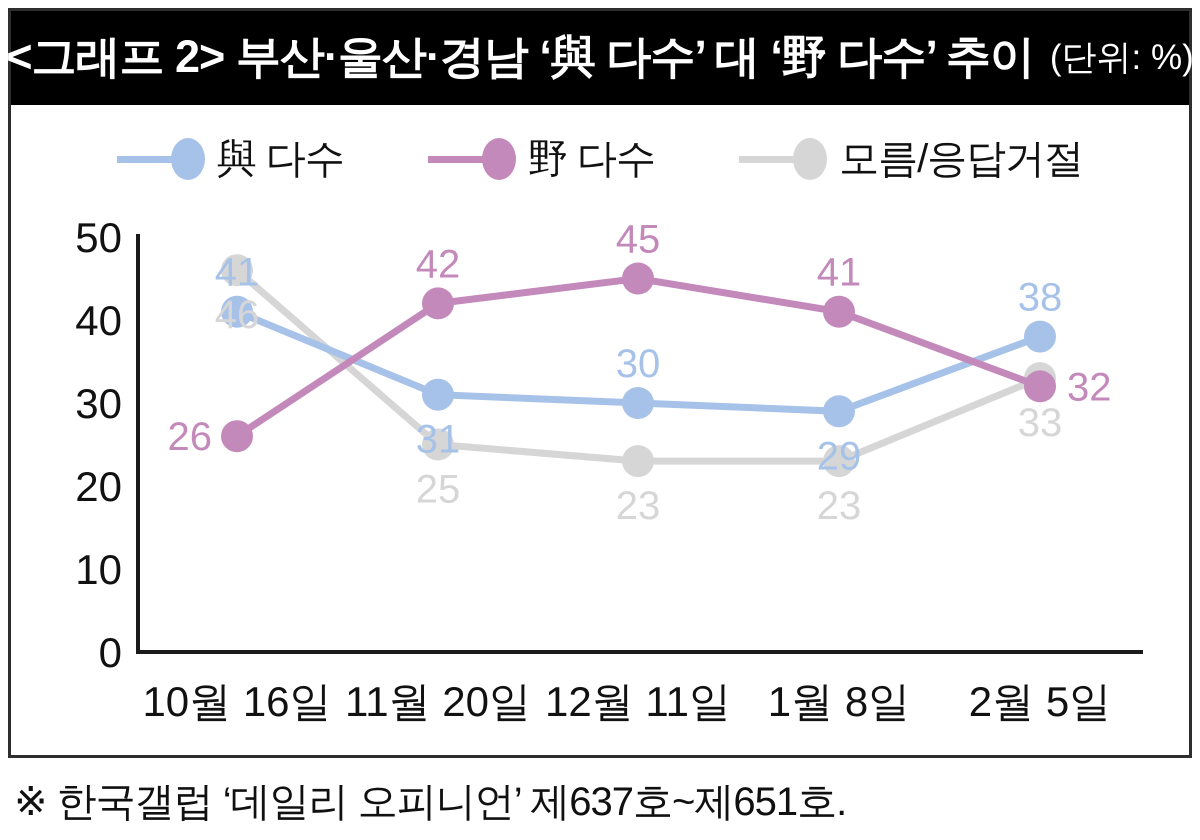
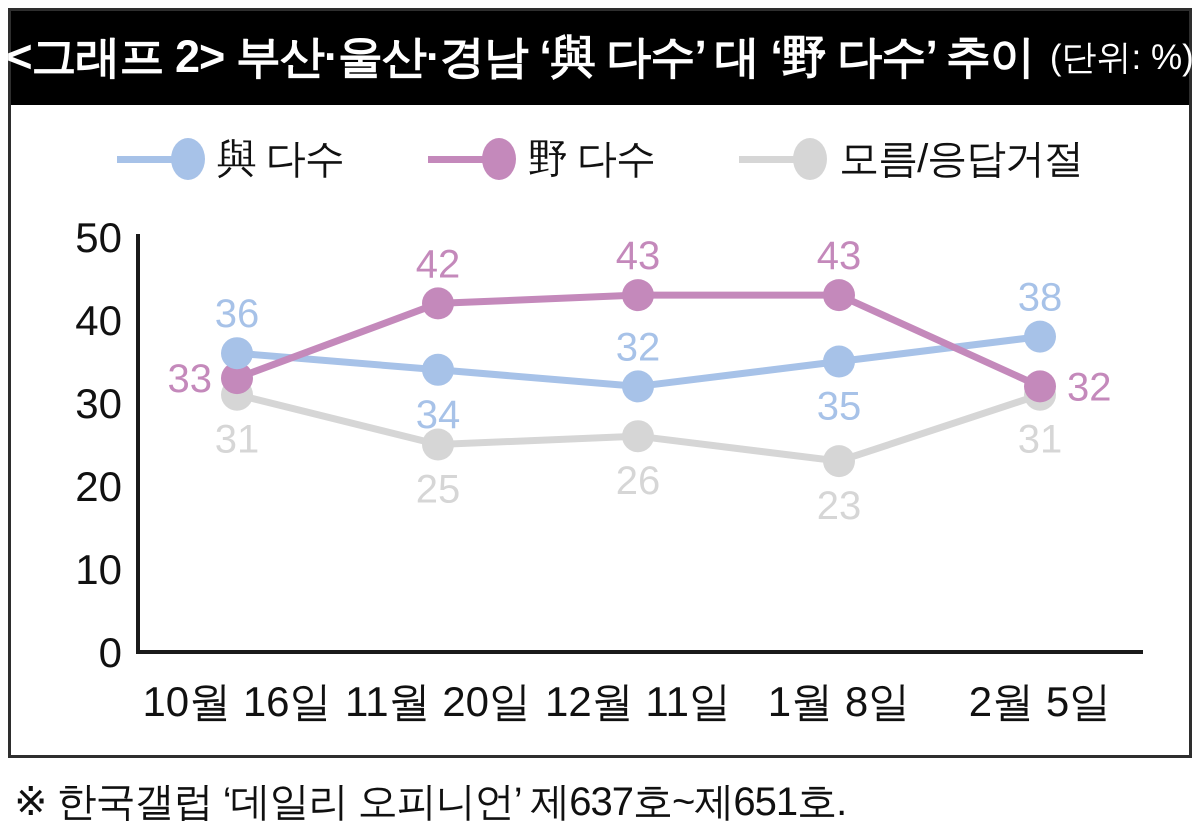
與 다수/10월 16일: 41 -> 36
野 다수/10월 16일: 26 -> 33
모름/응답거절/10월 16일: 46 -> 31
與 다수/11월 20일: 31 -> 34
與 다수/12월 11일: 30 -> 32
野 다수/12월 11일: 45 -> 43
모름/응답거절/12월 11일: 23 -> 26
與 다수/1월 8일: 29 -> 35
野 다수/1월 8일: 41 -> 43
모름/응답거절/2월 5일: 33 -> 31
